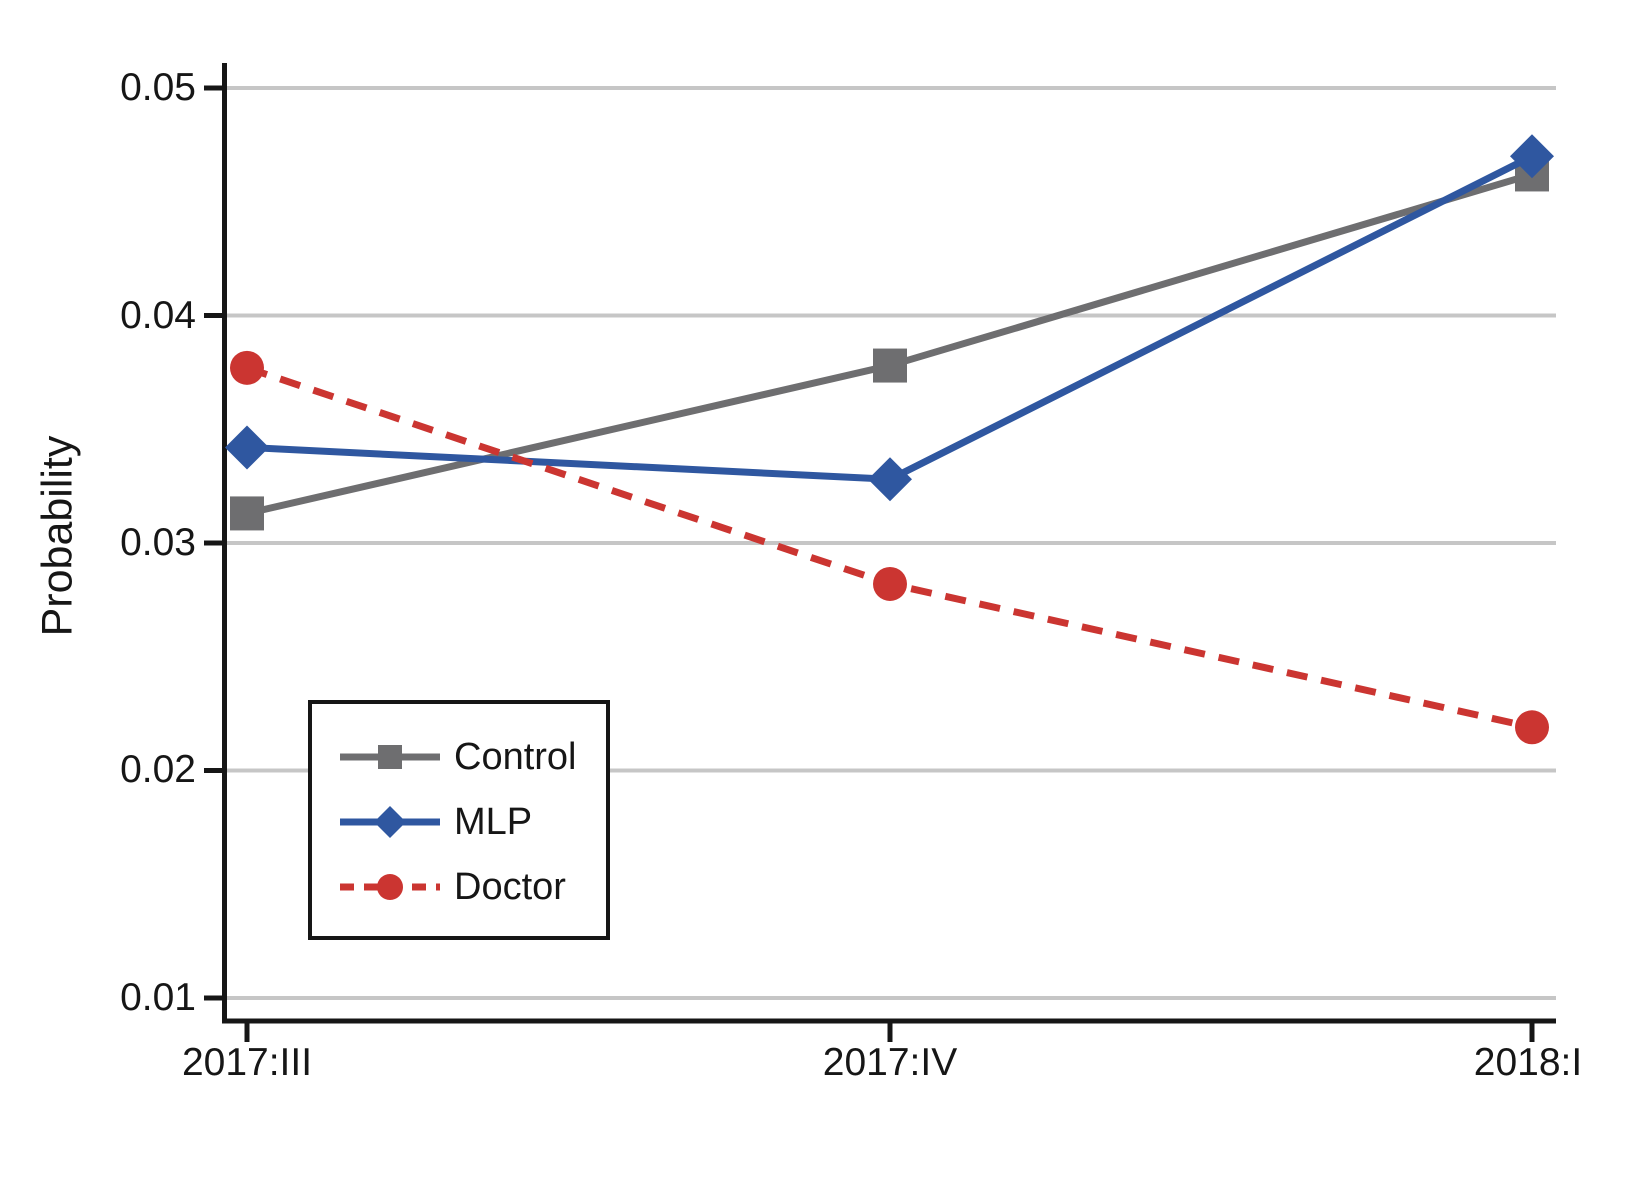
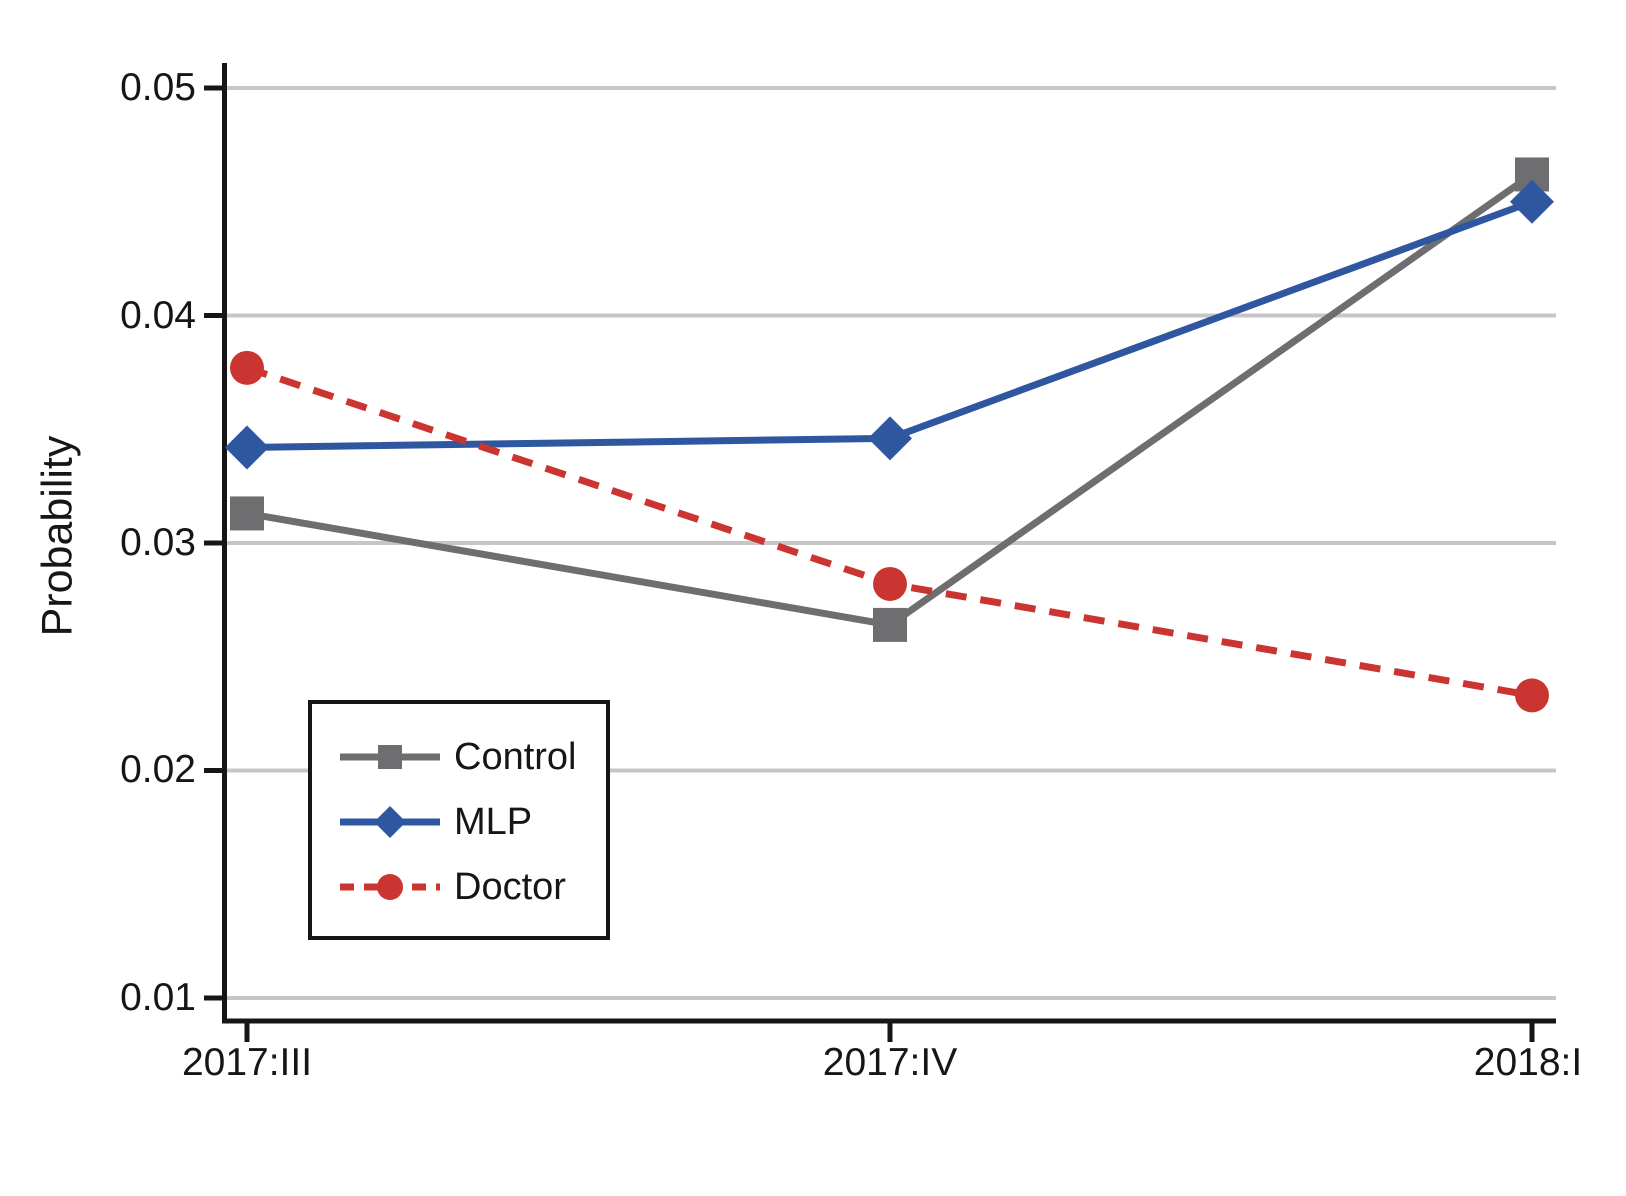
Control/2017:IV: 0.0378 -> 0.0264
MLP/2017:IV: 0.0328 -> 0.0346
MLP/2018:I: 0.0470 -> 0.0450
Doctor/2018:I: 0.0219 -> 0.0233
